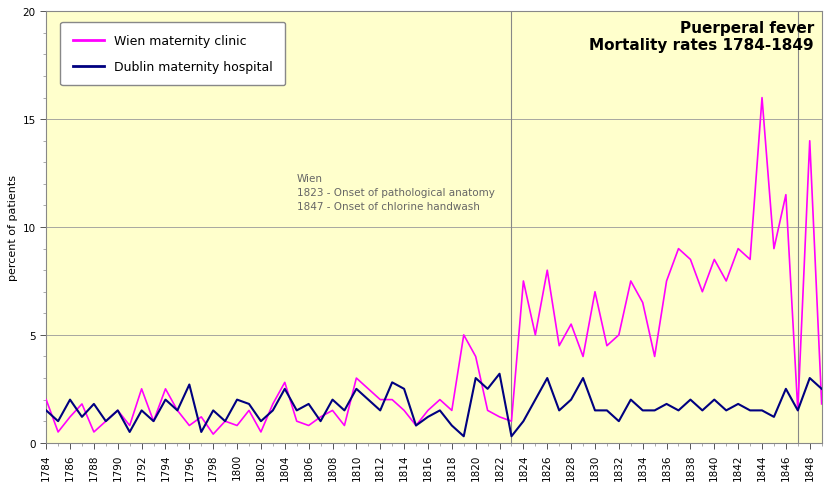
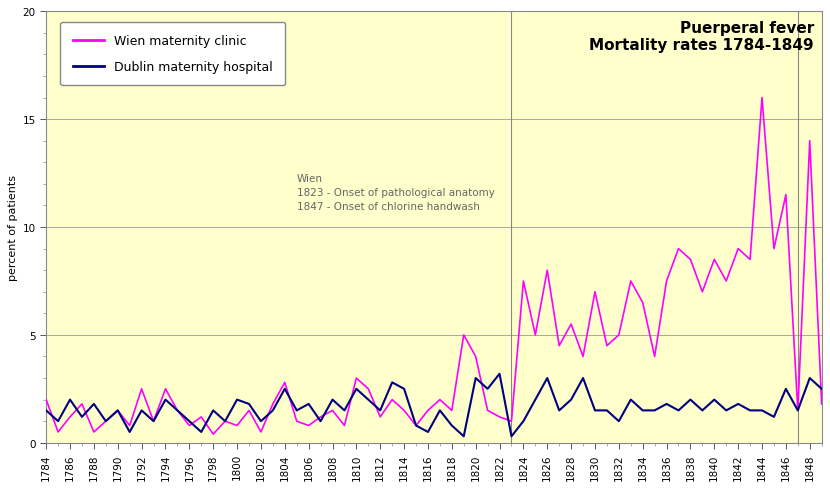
Dublin maternity hospital/1796: 2.7 -> 1.0
Wien maternity clinic/1812: 2.0 -> 1.2
Dublin maternity hospital/1816: 1.2 -> 0.5
